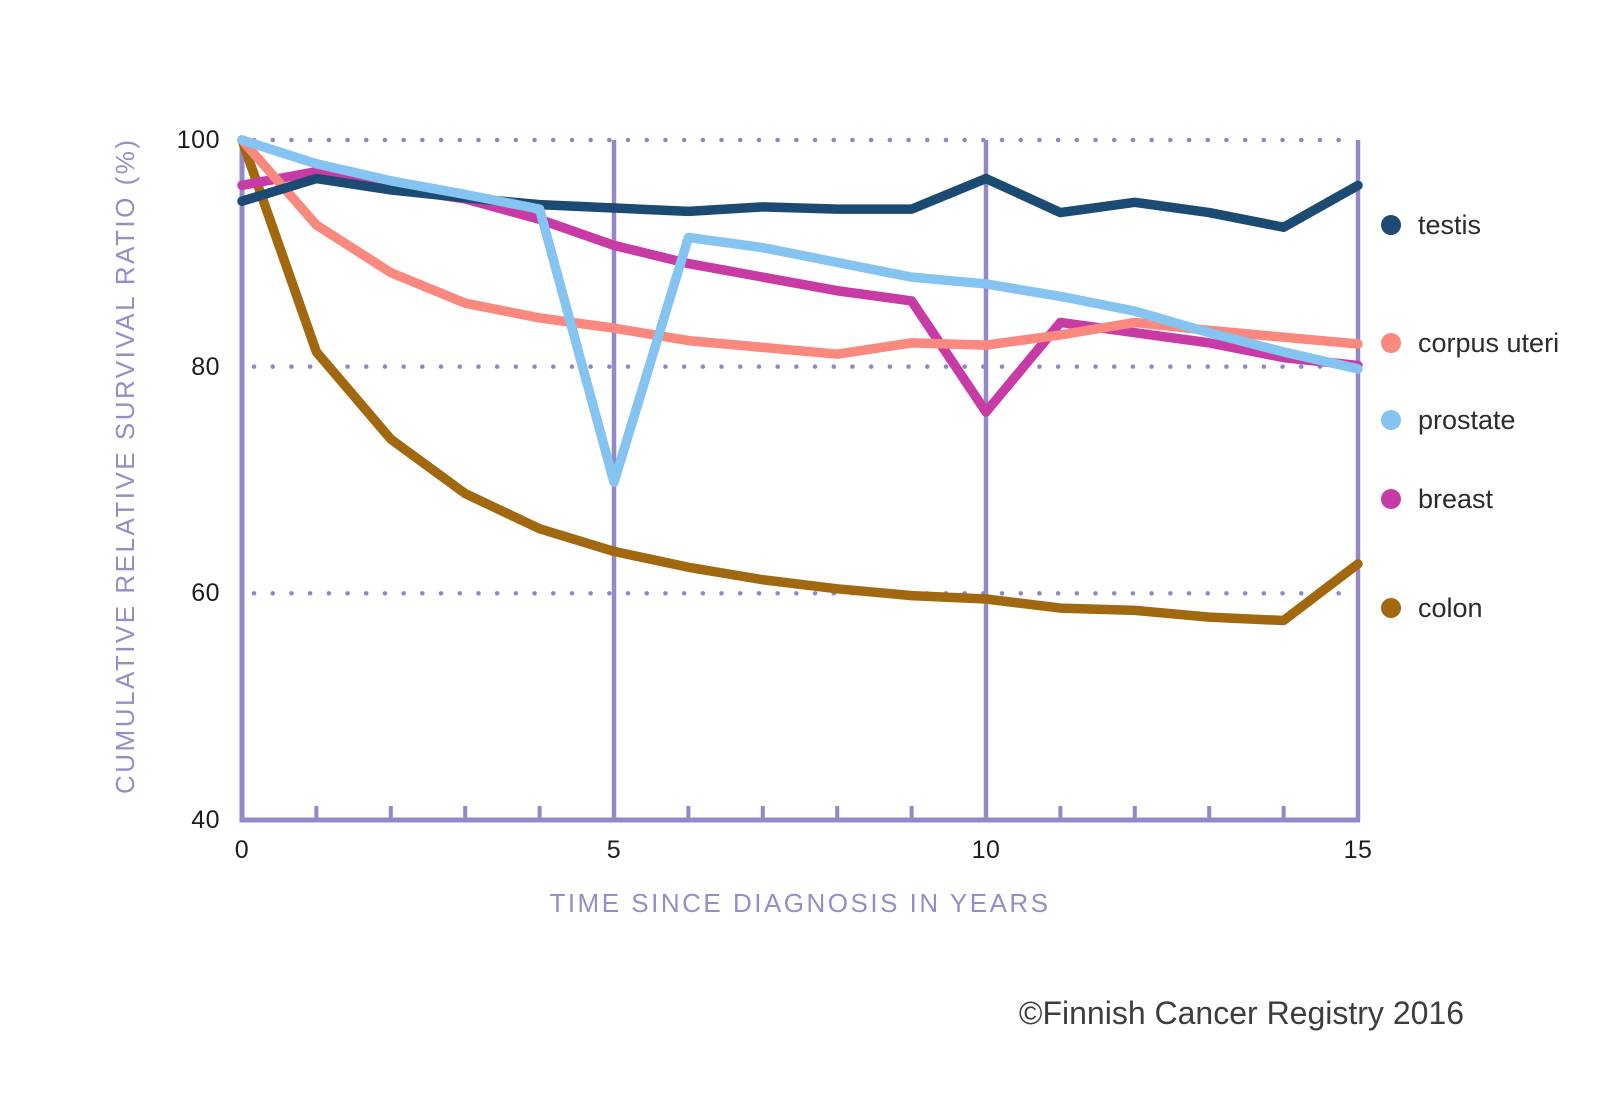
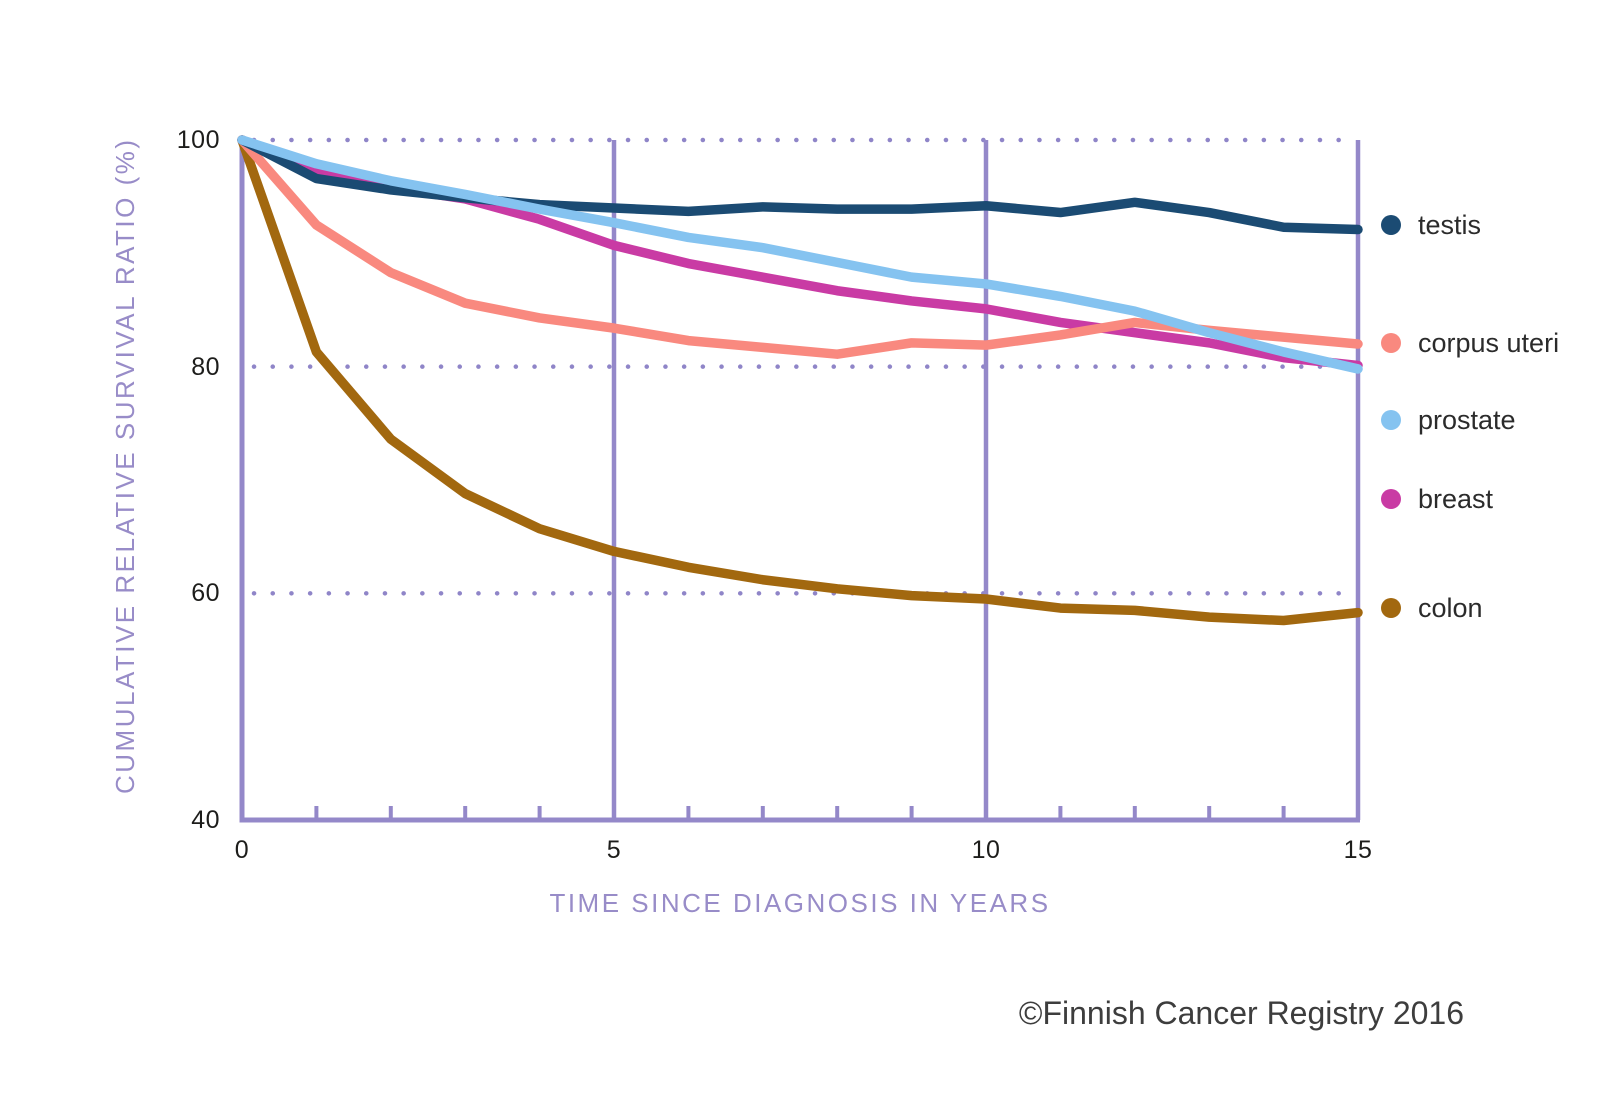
testis/0: 94.6 -> 100.0
breast/0: 96.0 -> 100.0
prostate/5: 69.8 -> 92.7
testis/10: 96.6 -> 94.2
breast/10: 76.0 -> 85.1
testis/15: 96.0 -> 92.1
colon/15: 62.6 -> 58.3
